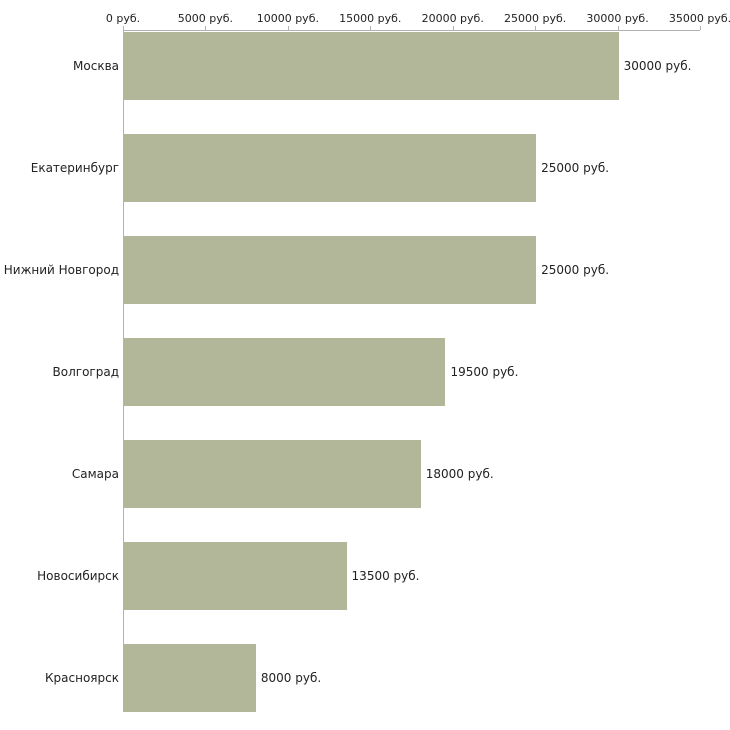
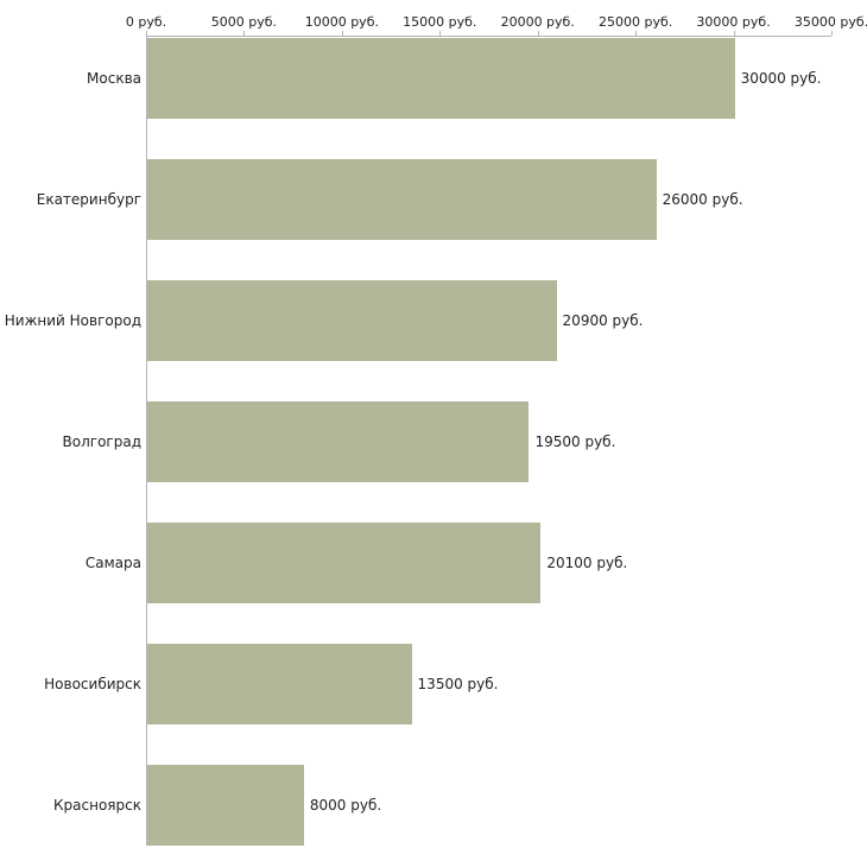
Екатеринбург: 25000 -> 26000
Нижний Новгород: 25000 -> 20900
Самара: 18000 -> 20100
